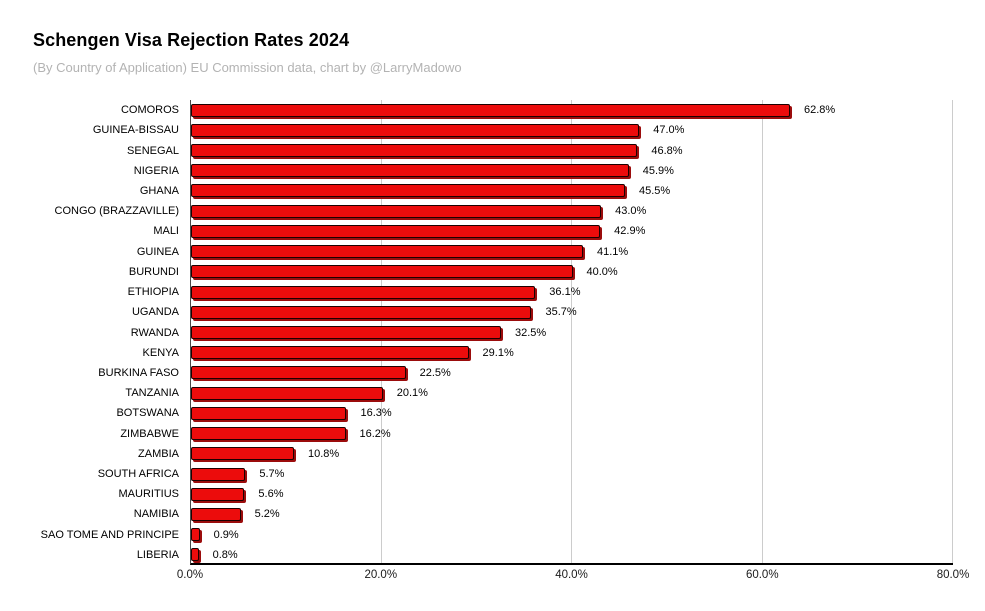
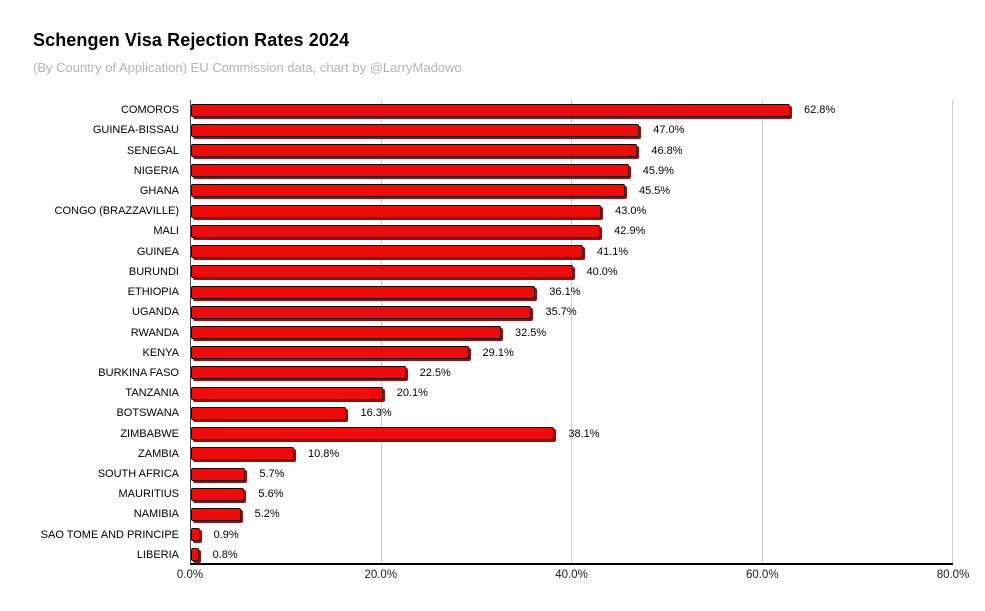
ZIMBABWE: 16.2% -> 38.1%
